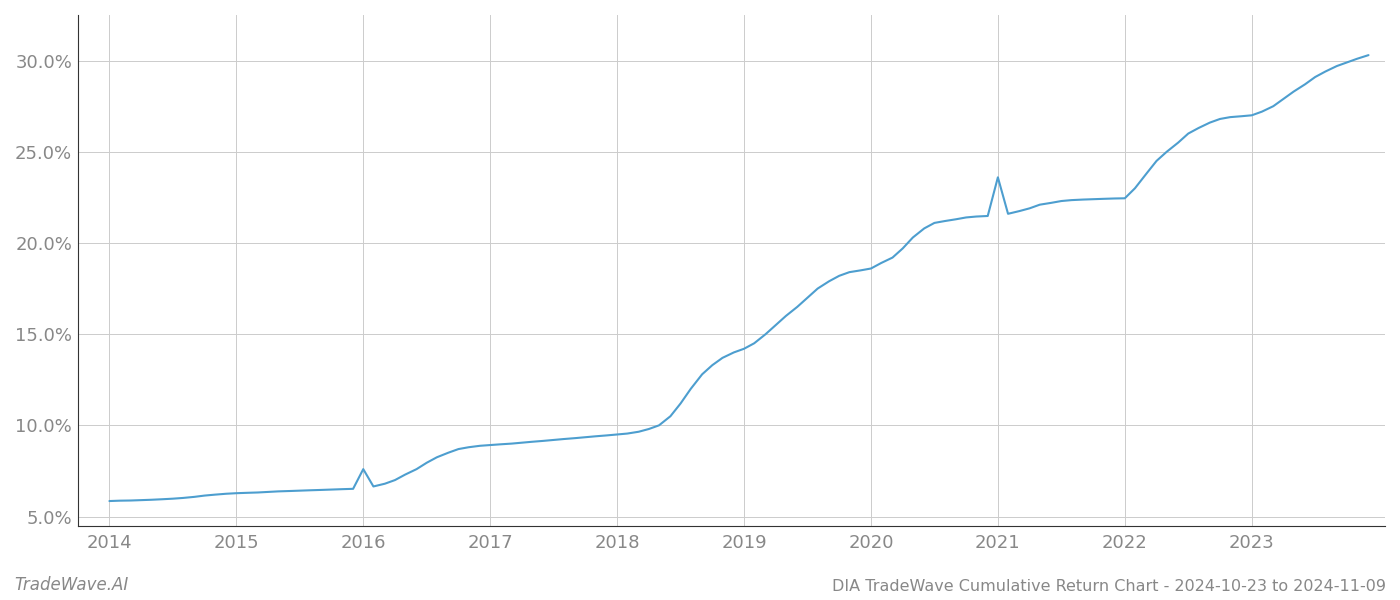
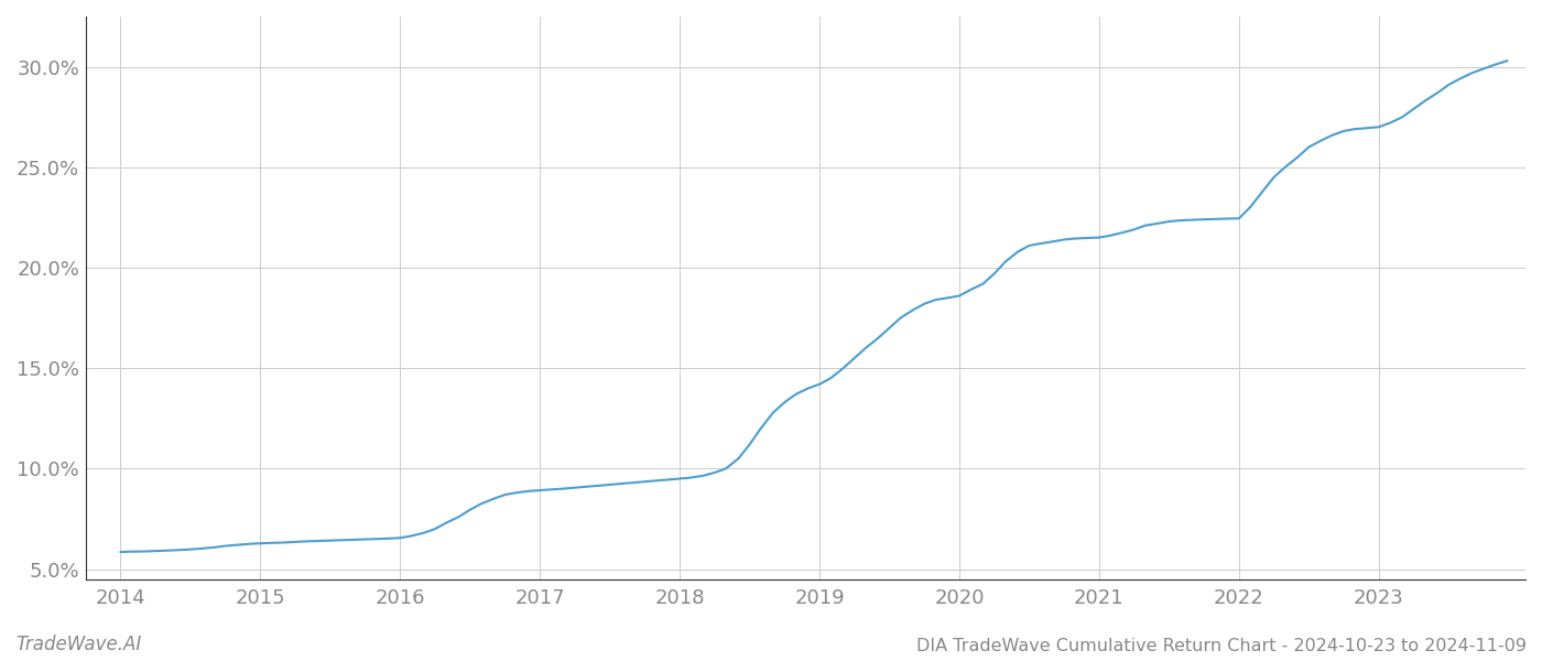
2016: 7.6% -> 6.5%
2021: 23.6% -> 21.5%
